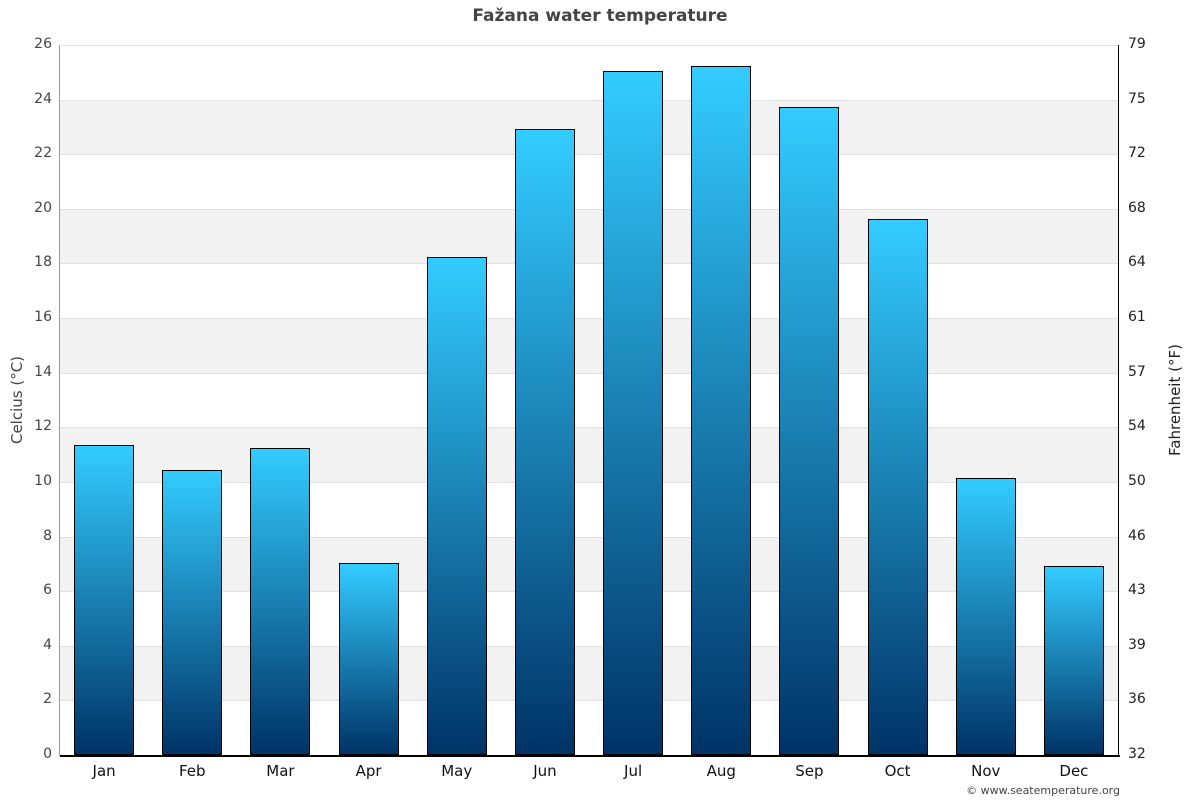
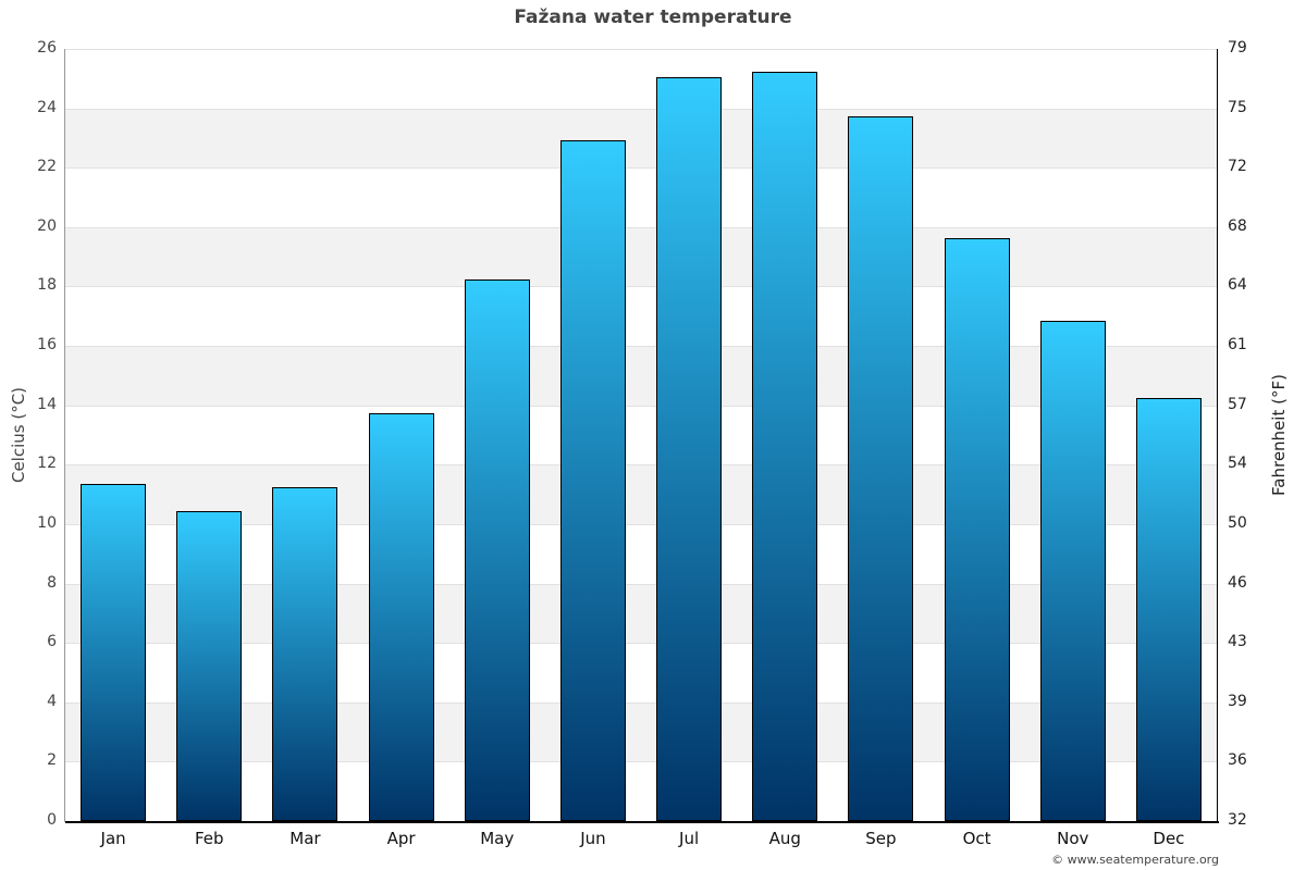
Apr: 7.0 -> 13.7
Nov: 10.1 -> 16.8
Dec: 6.9 -> 14.2
